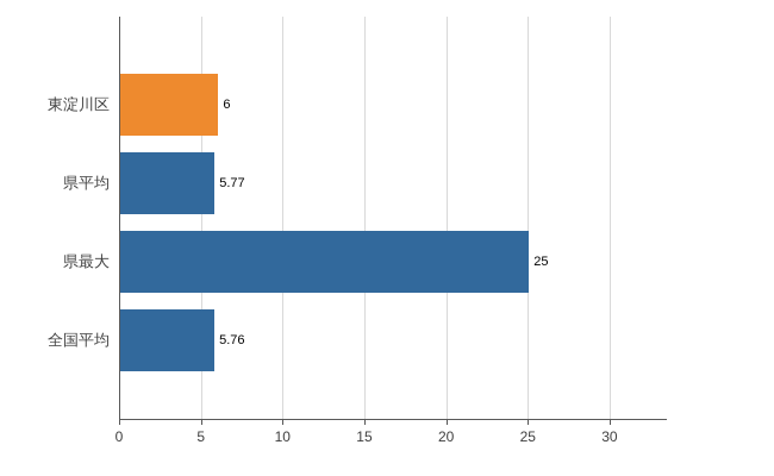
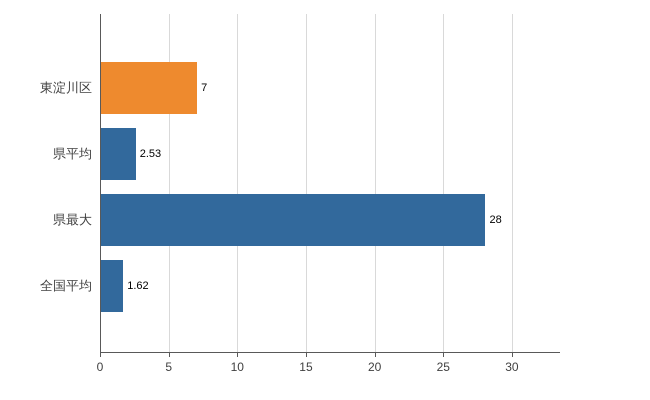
東淀川区: 6 -> 7
県平均: 5.77 -> 2.53
県最大: 25 -> 28
全国平均: 5.76 -> 1.62
